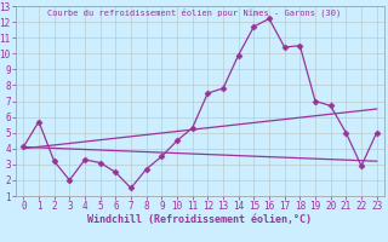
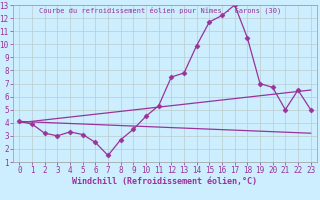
1: 5.7 -> 3.9
3: 2.0 -> 3.0
17: 10.4 -> 13.0
22: 2.9 -> 6.5
